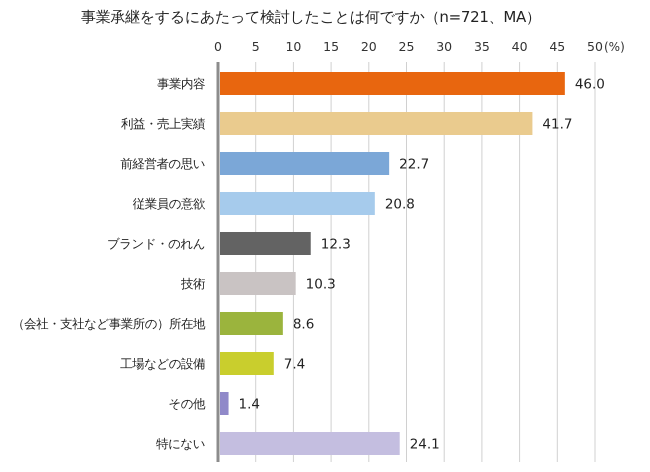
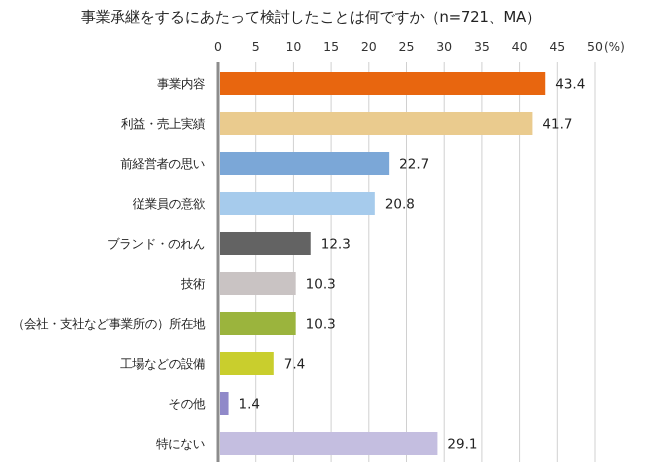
事業内容: 46.0 -> 43.4
（会社・支社など事業所の）所在地: 8.6 -> 10.3
特にない: 24.1 -> 29.1
